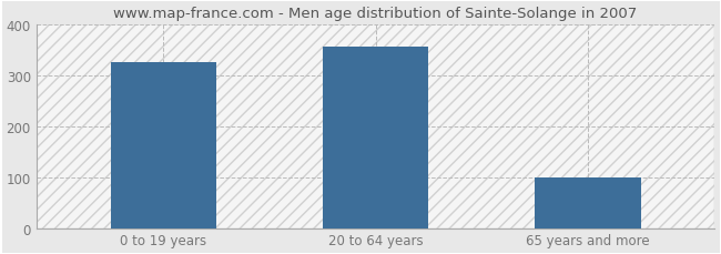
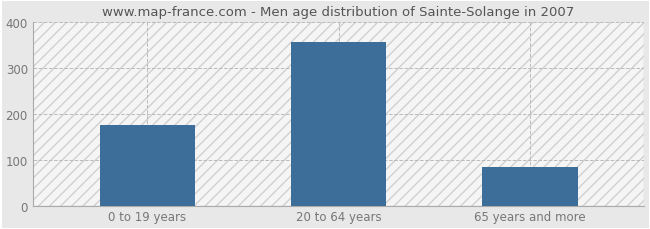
0 to 19 years: 325 -> 175
65 years and more: 100 -> 83
